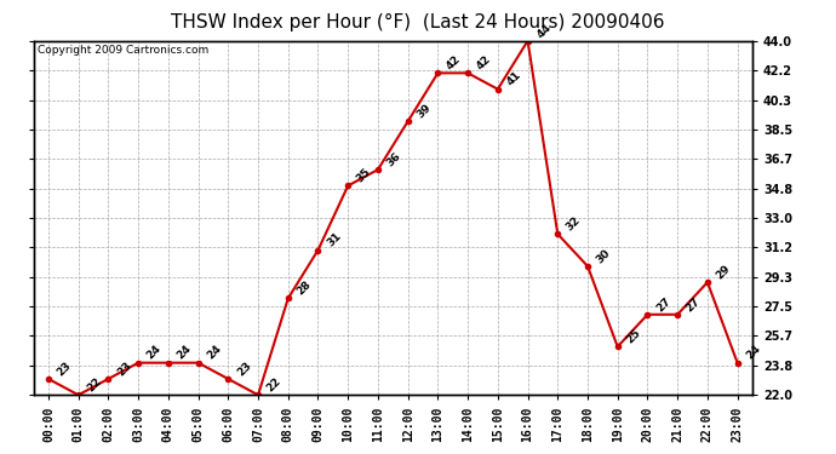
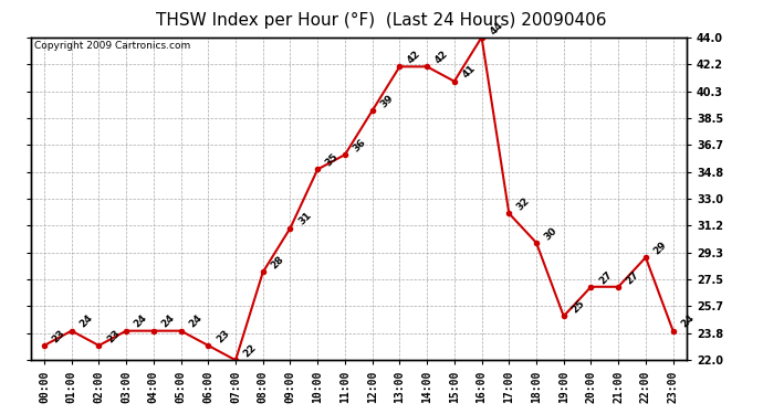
01:00: 22 -> 24
